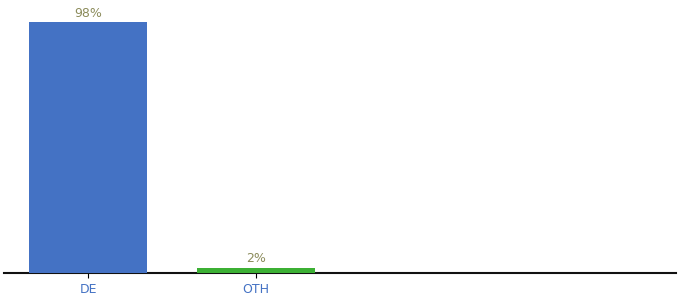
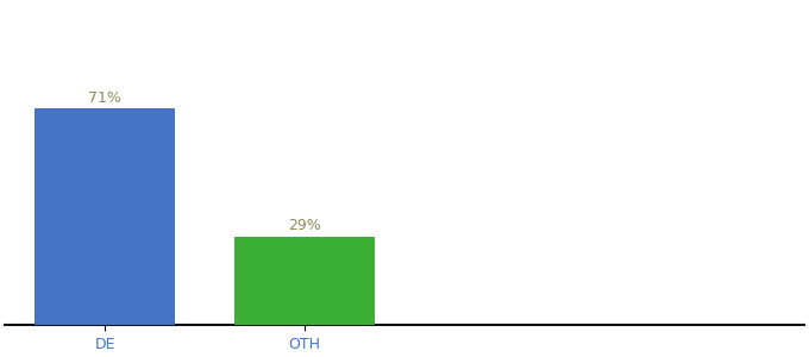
DE: 98% -> 71%
OTH: 2% -> 29%
